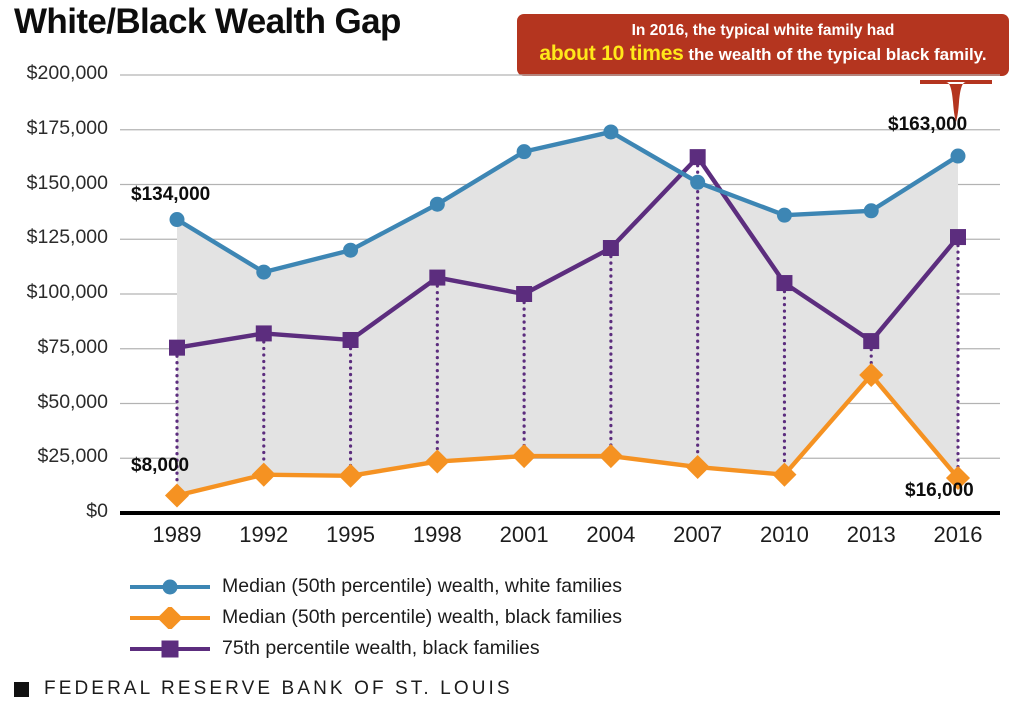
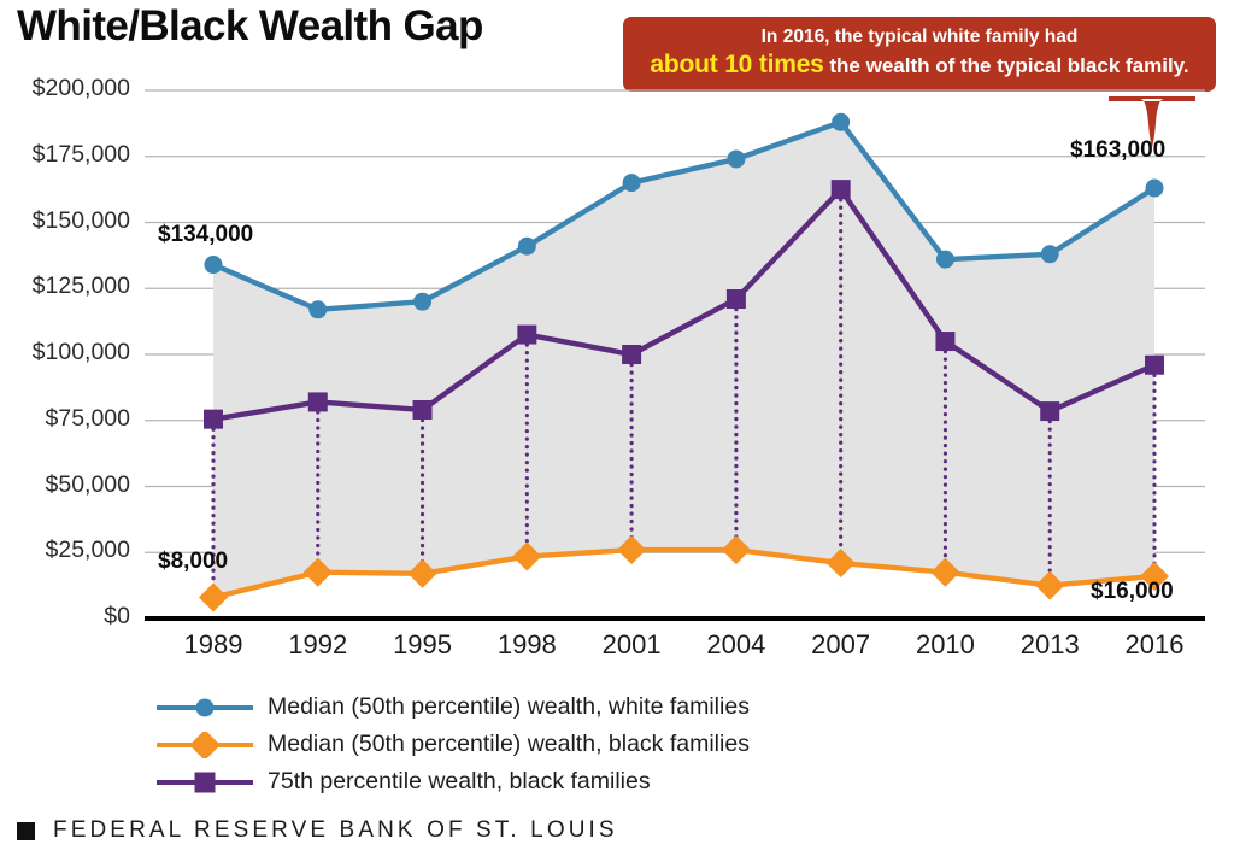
Median (50th percentile) wealth, white families/1992: $110000 -> $117000
Median (50th percentile) wealth, white families/2007: $151000 -> $188000
Median (50th percentile) wealth, black families/2013: $63000 -> $12000
75th percentile wealth, black families/2016: $126000 -> $96000
